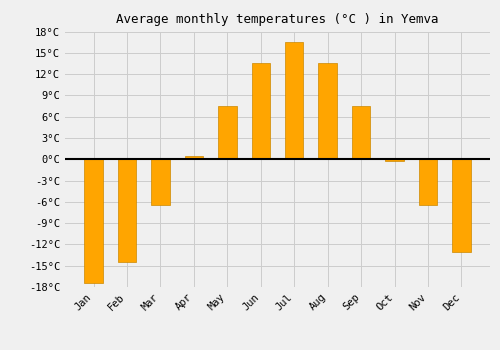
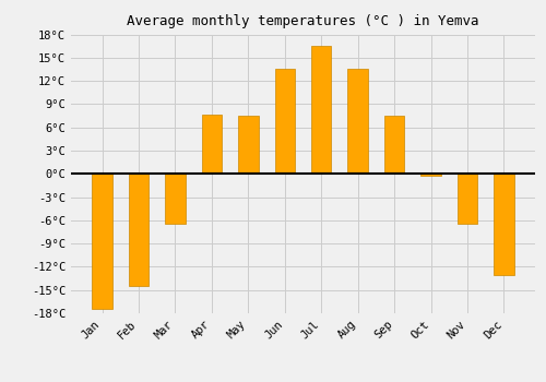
Apr: 0.5°C -> 7.6°C
